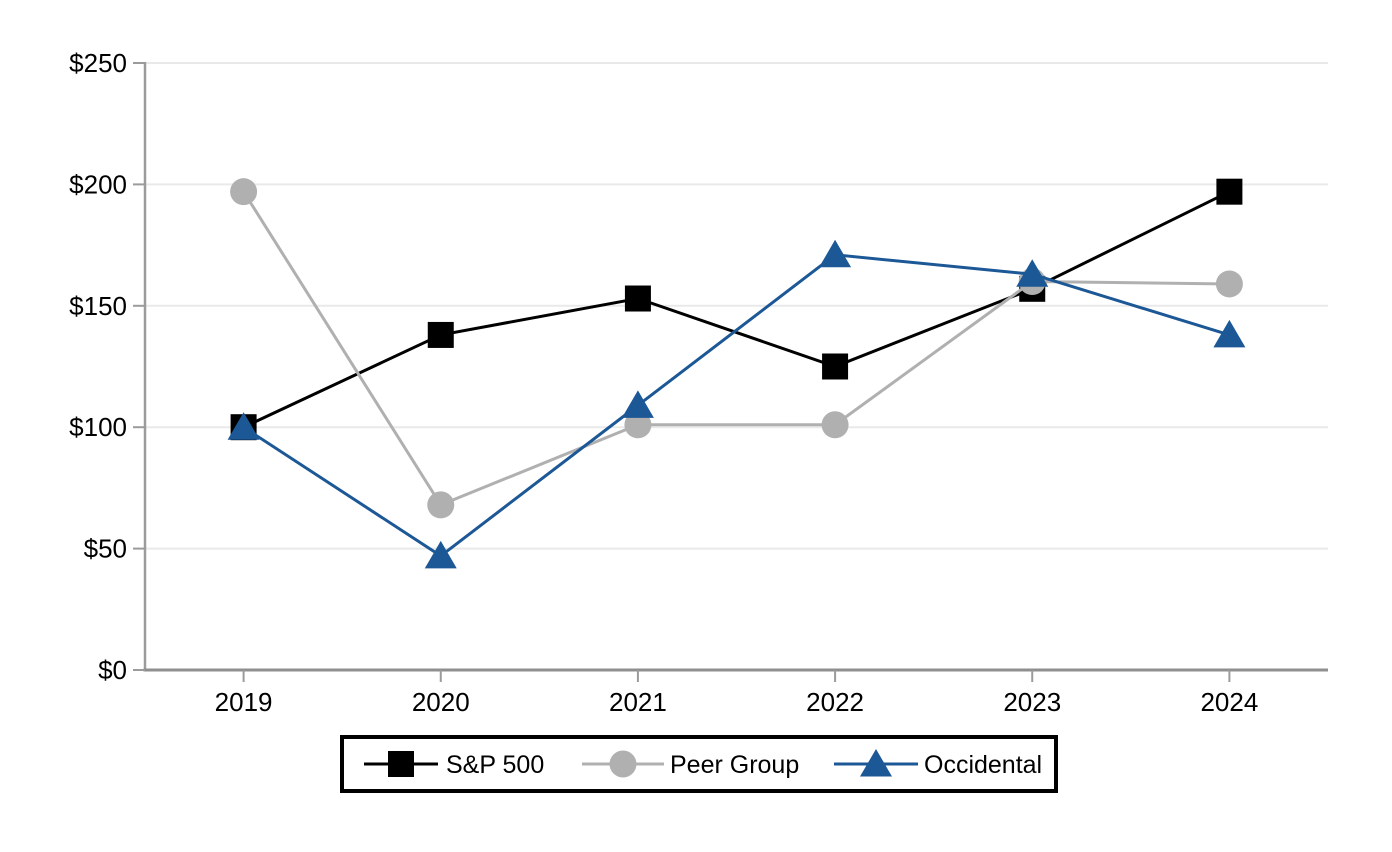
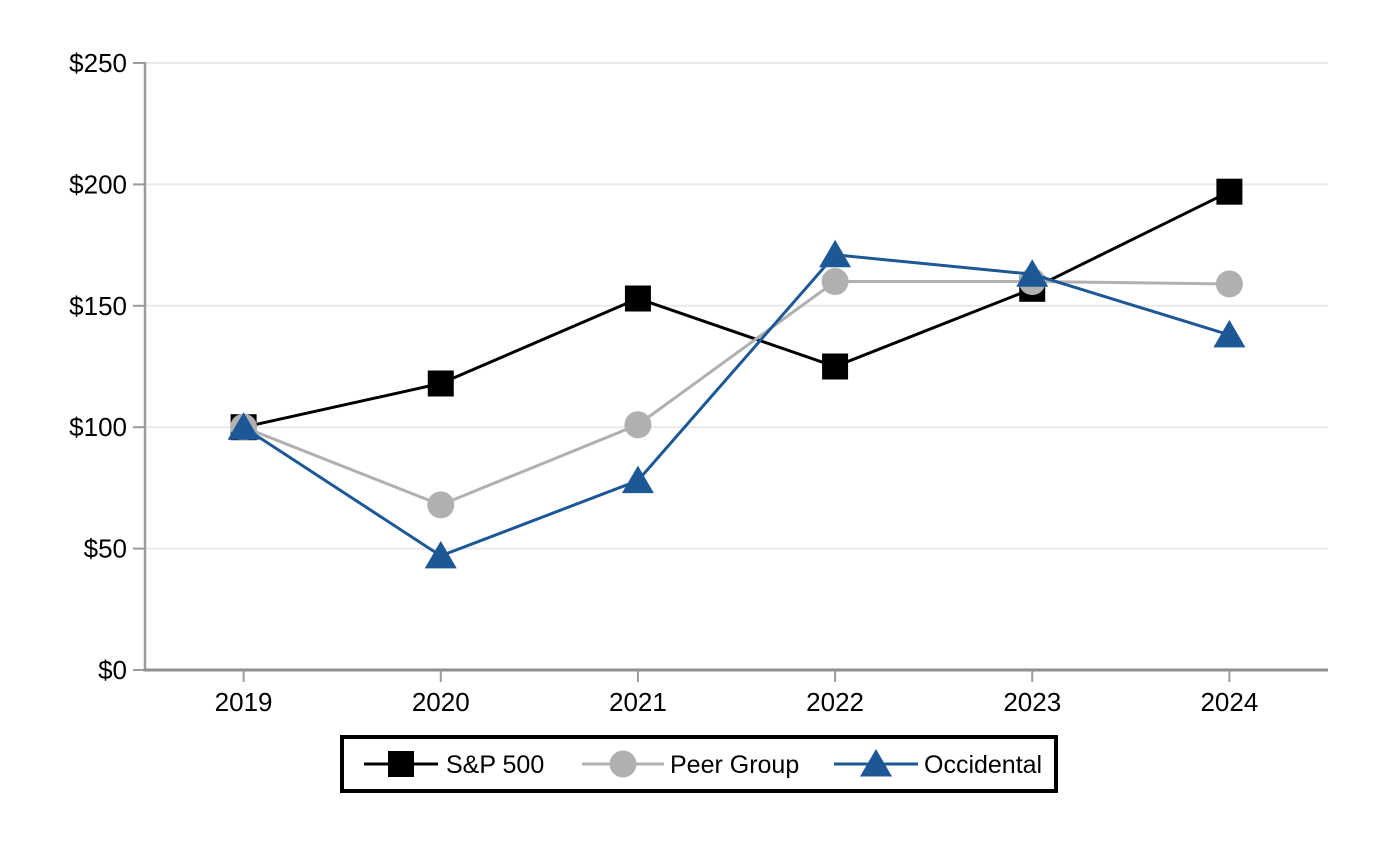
Peer Group/2019: $197 -> $100
S&P 500/2020: $138 -> $118
Occidental/2021: $109 -> $78
Peer Group/2022: $101 -> $160
